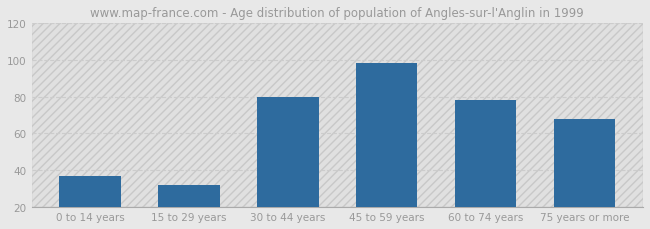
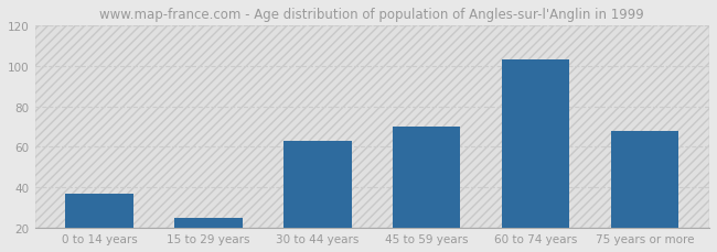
15 to 29 years: 32 -> 25
30 to 44 years: 80 -> 63
45 to 59 years: 98 -> 70
60 to 74 years: 78 -> 103
